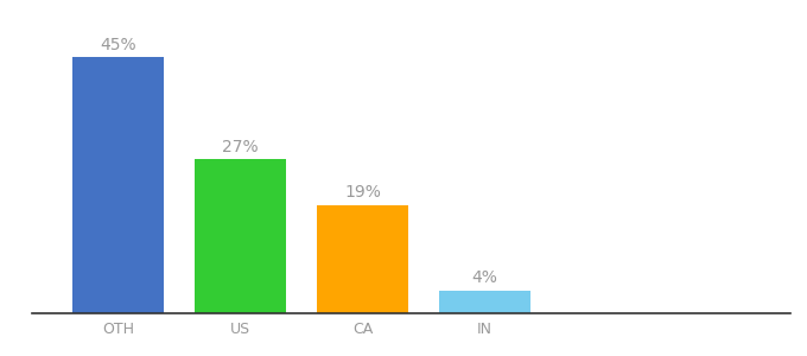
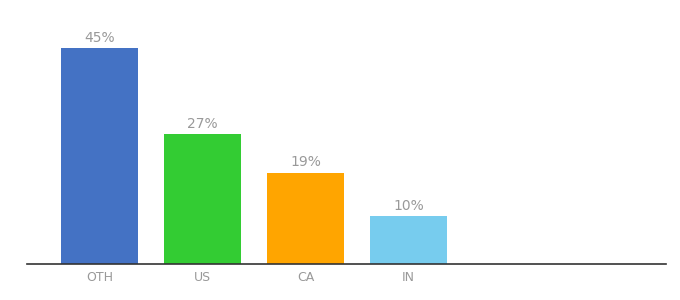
IN: 4% -> 10%
